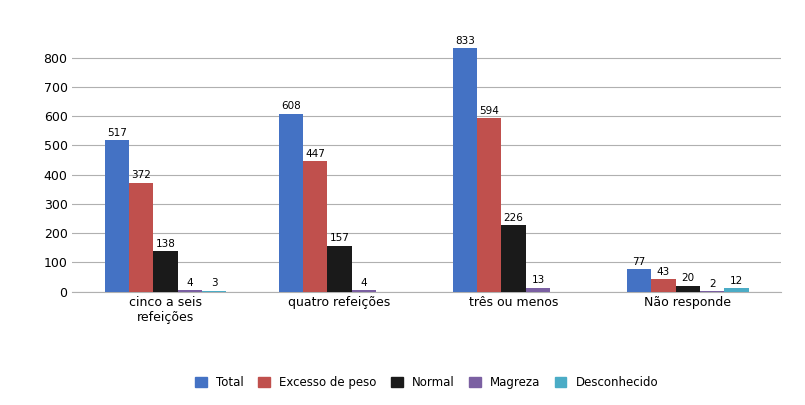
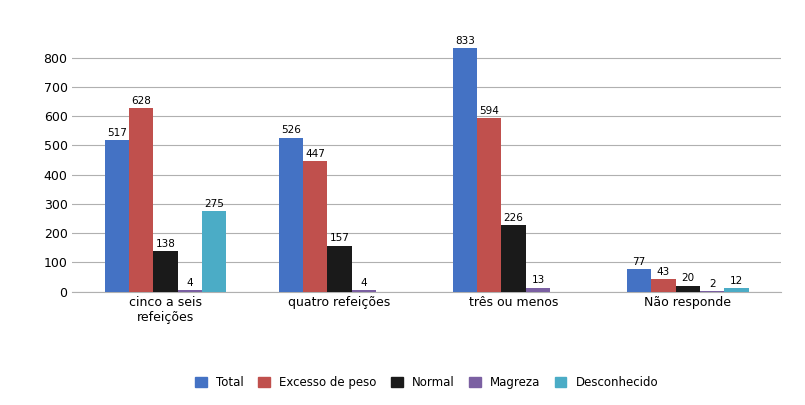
Excesso de peso/cinco a seis refeições: 372 -> 628
Desconhecido/cinco a seis refeições: 3 -> 275
Total/quatro refeições: 608 -> 526
